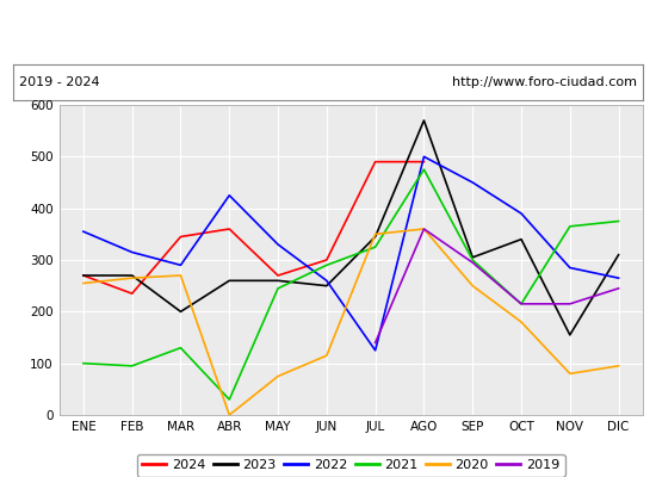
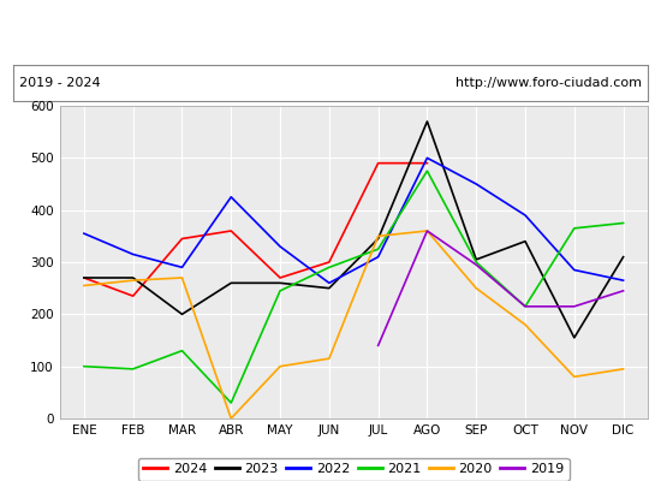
2020/MAY: 75 -> 100
2022/JUL: 125 -> 310
